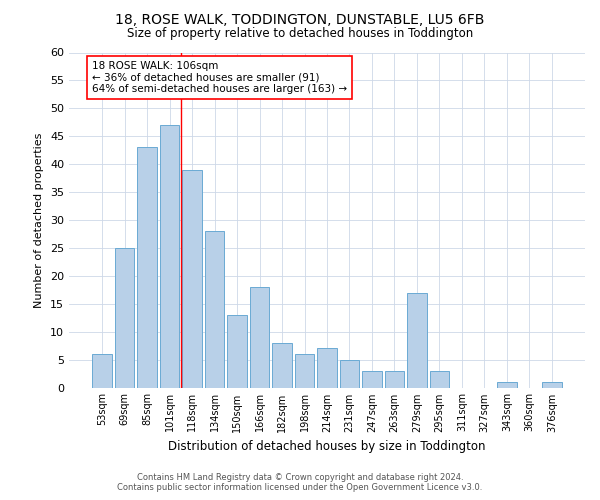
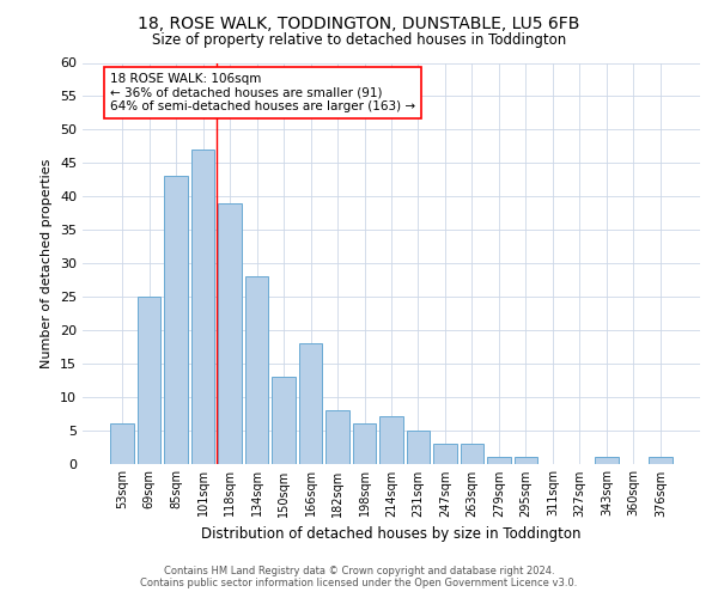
279sqm: 17 -> 1
295sqm: 3 -> 1
